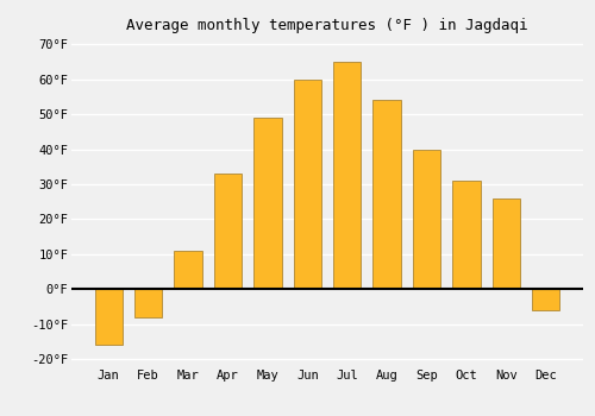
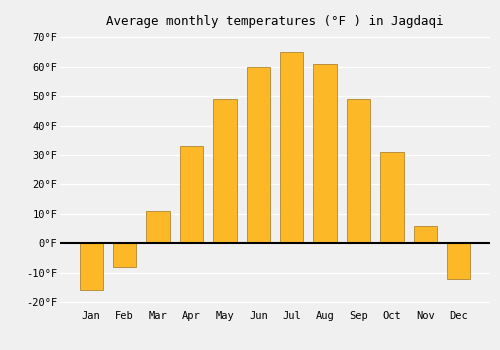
Aug: 54°F -> 61°F
Sep: 40°F -> 49°F
Nov: 26°F -> 6°F
Dec: -6°F -> -12°F
